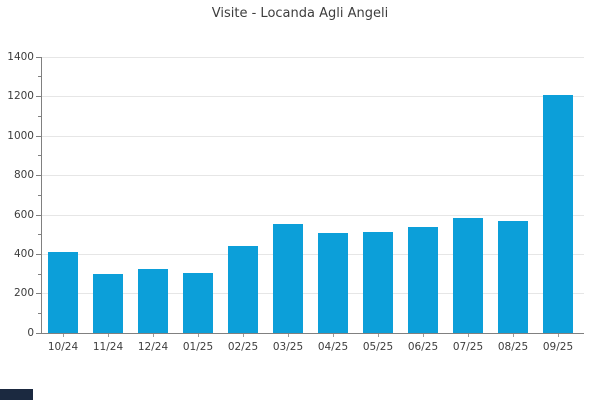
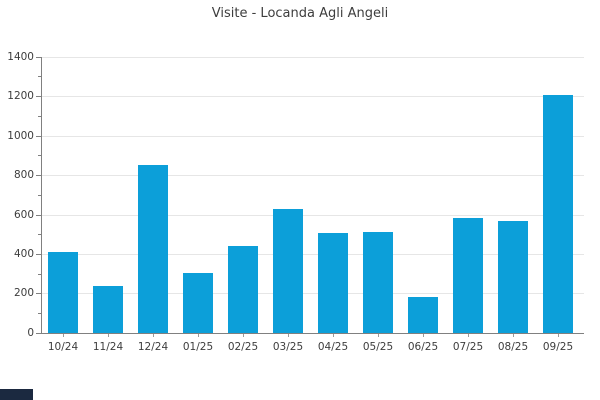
11/24: 300 -> 240
12/24: 320 -> 850
03/25: 550 -> 630
06/25: 540 -> 180
